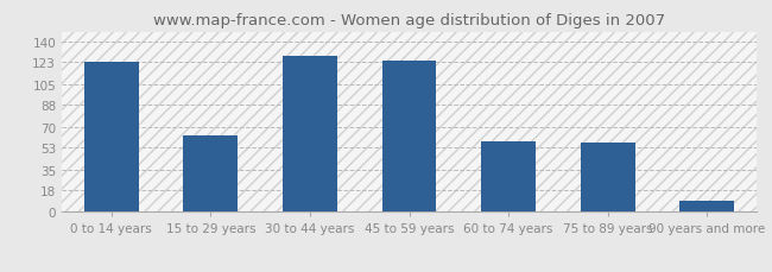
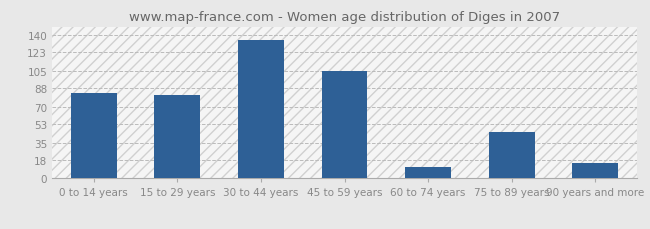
0 to 14 years: 123 -> 83
15 to 29 years: 63 -> 81
30 to 44 years: 128 -> 135
45 to 59 years: 124 -> 105
60 to 74 years: 58 -> 11
75 to 89 years: 57 -> 45
90 years and more: 9 -> 15
